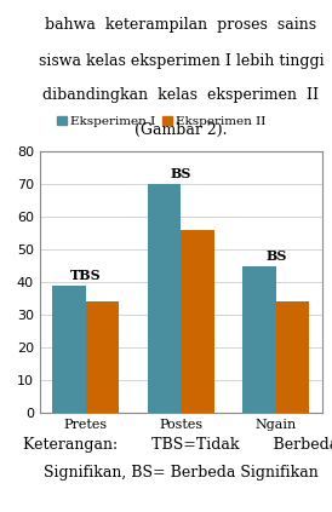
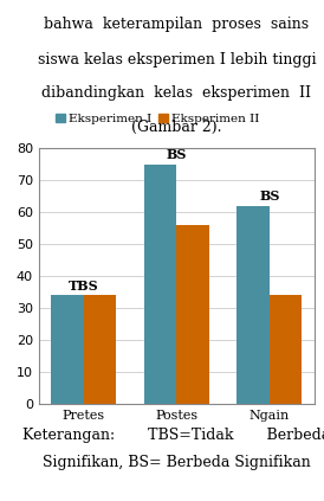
Eksperimen I/Pretes: 39 -> 34
Eksperimen I/Postes: 70 -> 75
Eksperimen I/Ngain: 45 -> 62
